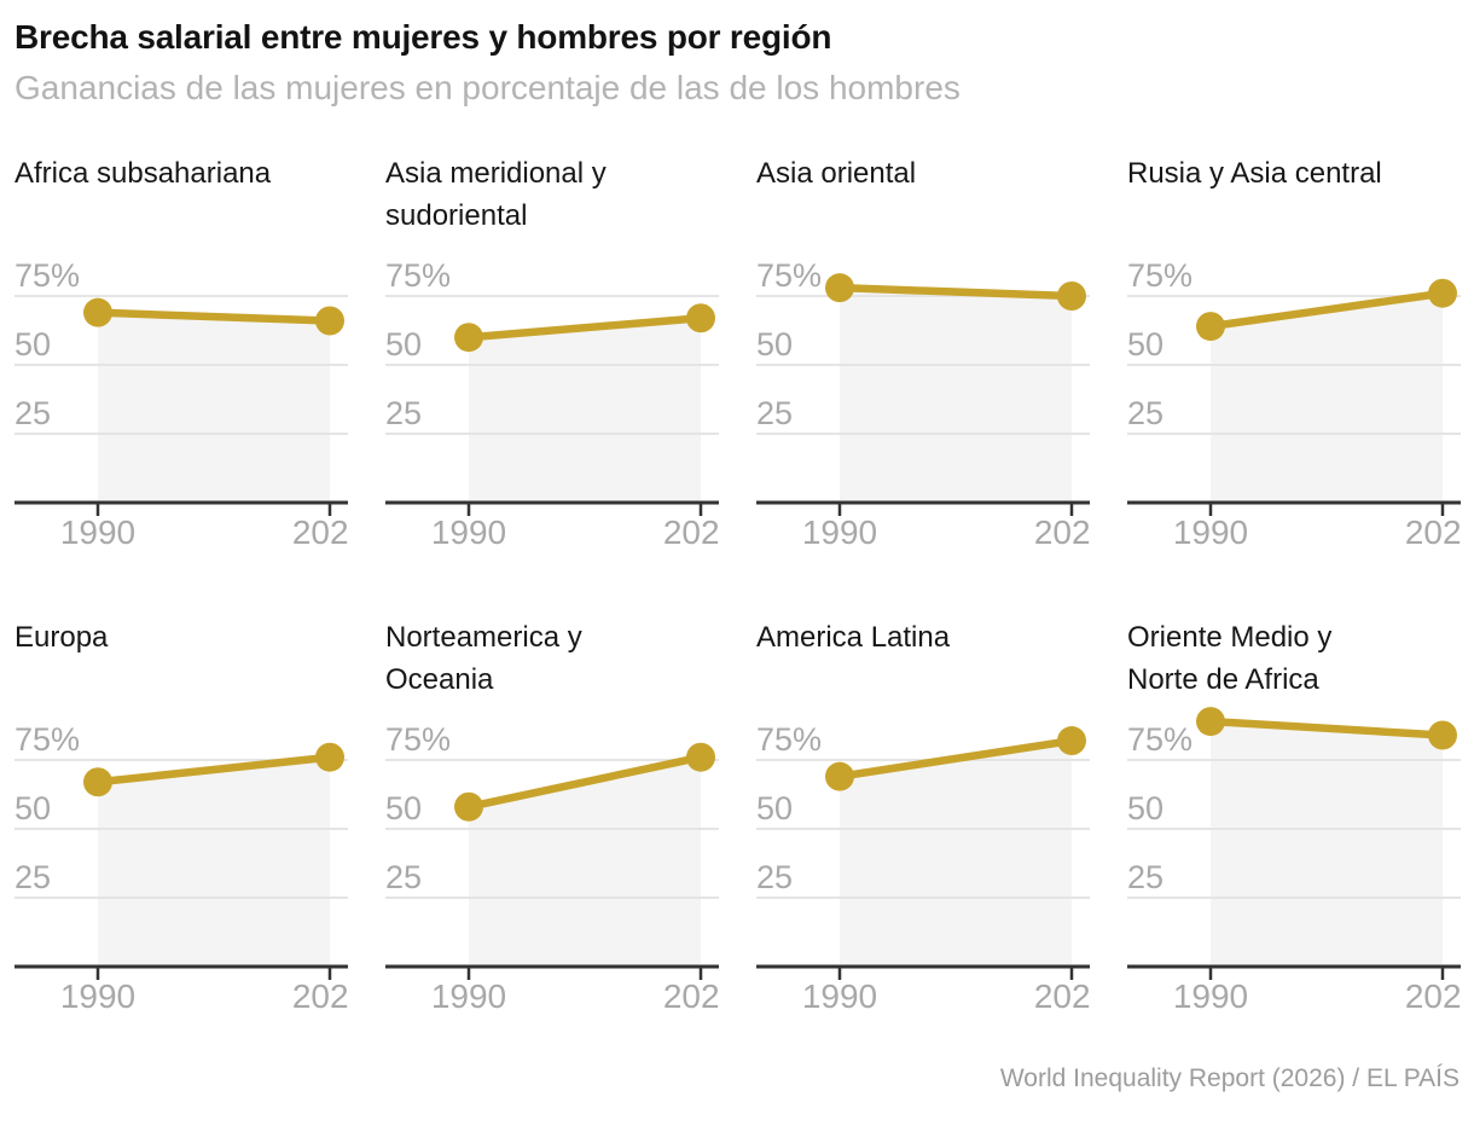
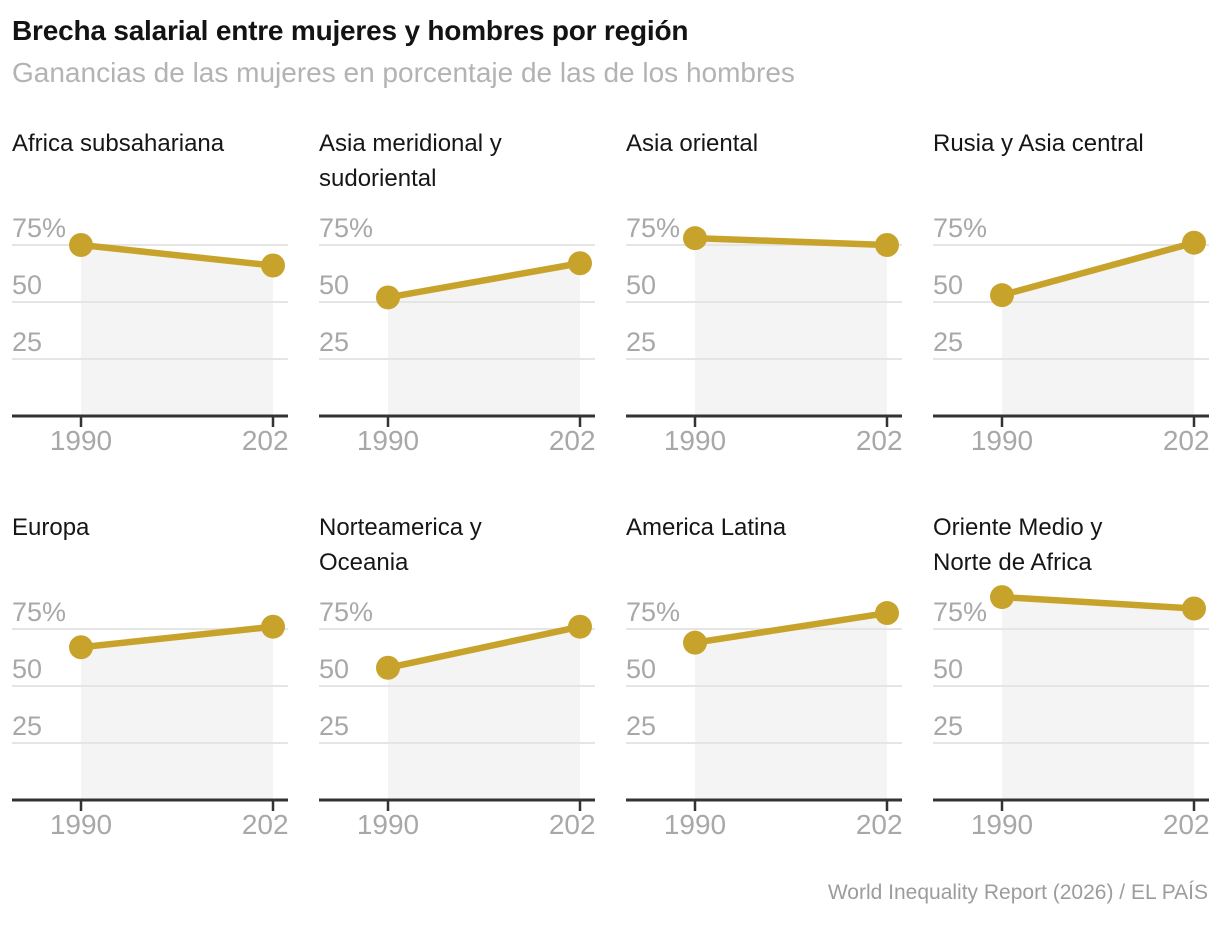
Africa subsahariana/1990: 69% -> 75%
Asia meridional y sudoriental/1990: 60% -> 52%
Rusia y Asia central/1990: 64% -> 53%
